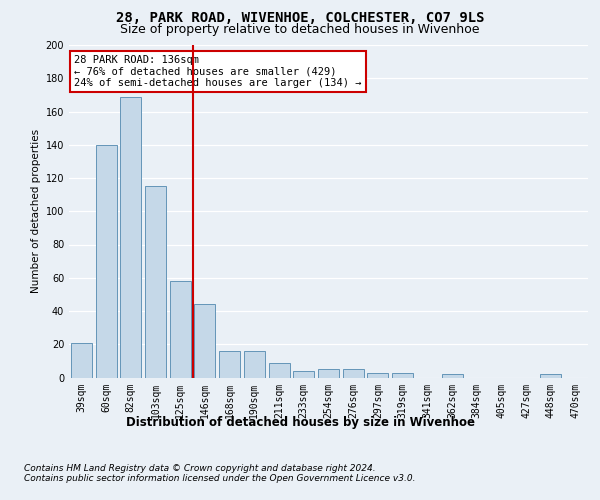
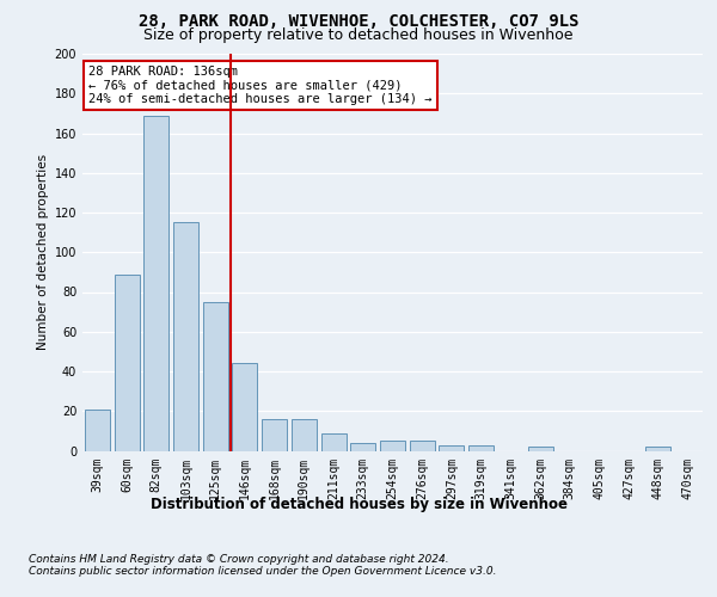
60sqm: 140 -> 89
125sqm: 58 -> 75
